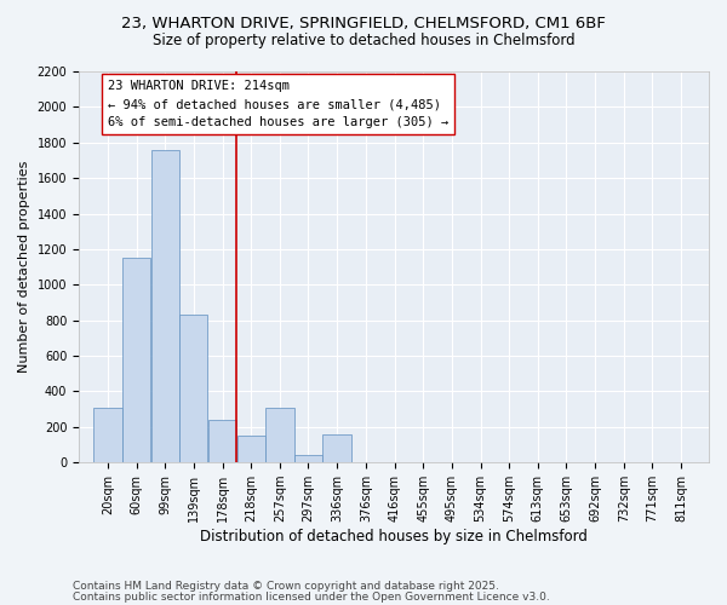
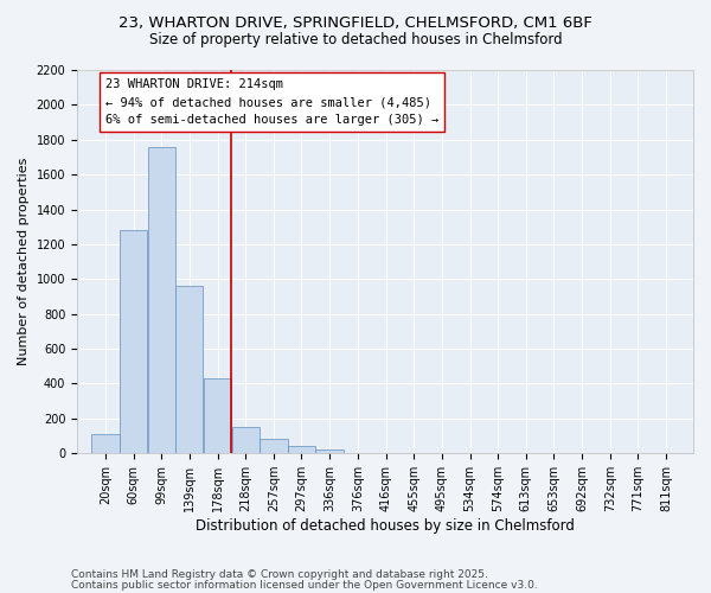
20sqm: 310 -> 110
60sqm: 1150 -> 1280
139sqm: 830 -> 960
178sqm: 240 -> 430
257sqm: 310 -> 80
336sqm: 160 -> 20
